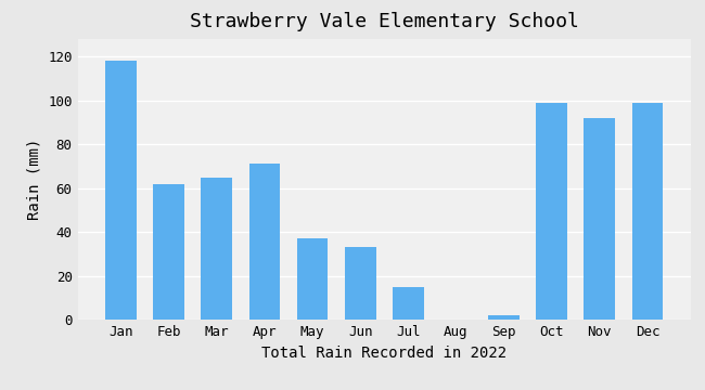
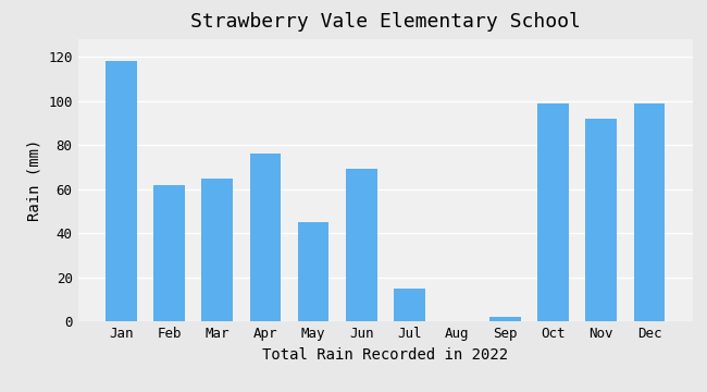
Apr: 71 -> 76
May: 37 -> 45
Jun: 33 -> 69
